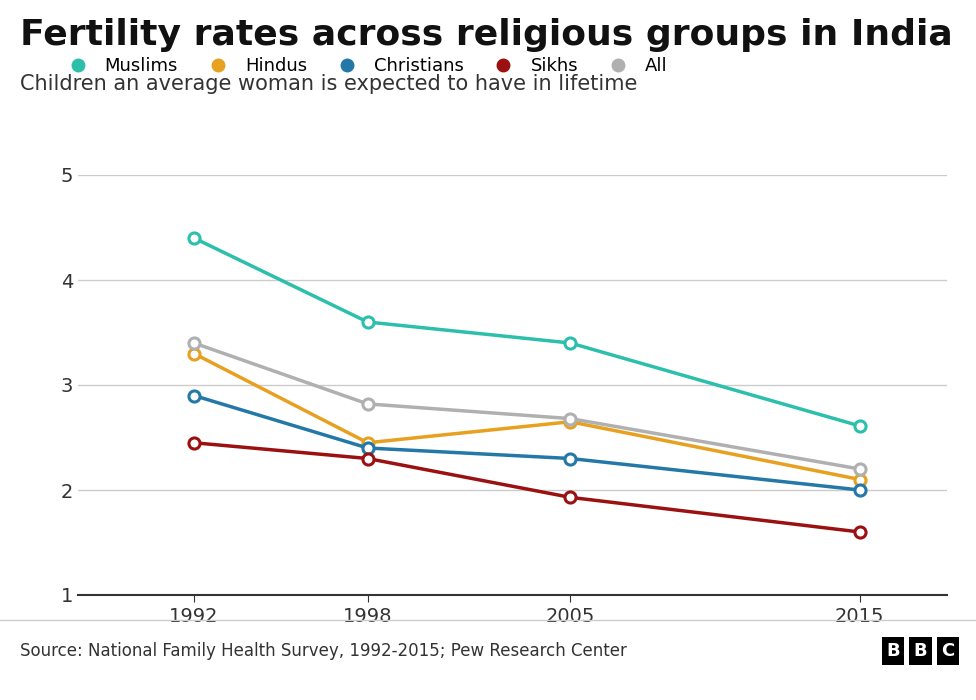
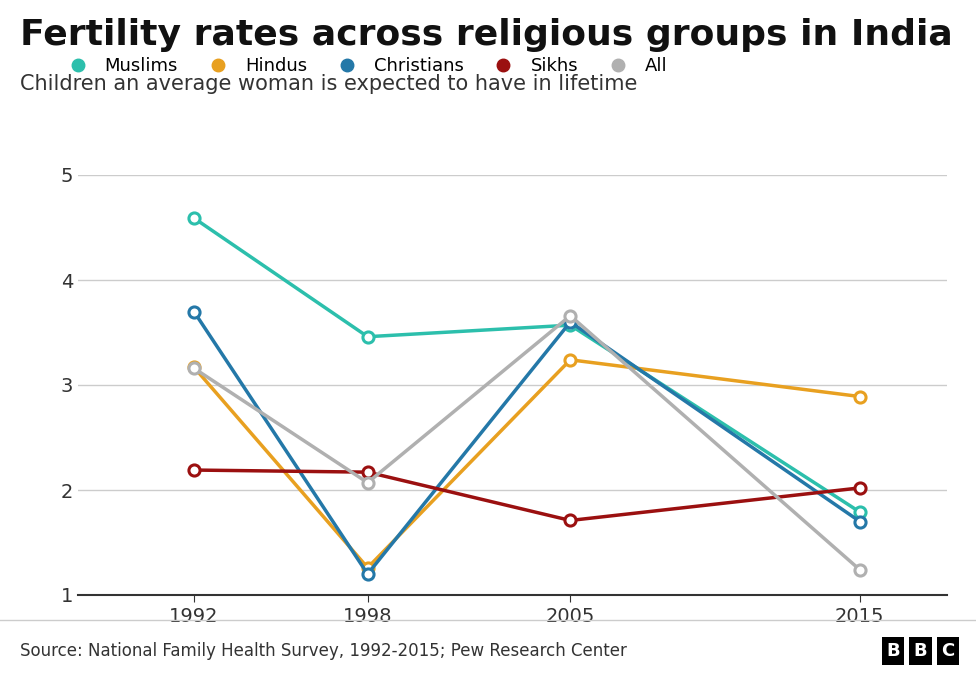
Muslims/1992: 4.40 -> 4.59
Hindus/1992: 3.30 -> 3.17
Christians/1992: 2.9 -> 3.7
Sikhs/1992: 2.45 -> 2.19
All/1992: 3.40 -> 3.16
Muslims/1998: 3.60 -> 3.46
Hindus/1998: 2.45 -> 1.26
Christians/1998: 2.4 -> 1.2
Sikhs/1998: 2.30 -> 2.17
All/1998: 2.82 -> 2.07
Muslims/2005: 3.40 -> 3.57
Hindus/2005: 2.65 -> 3.24
Christians/2005: 2.3 -> 3.6
Sikhs/2005: 1.93 -> 1.71
All/2005: 2.68 -> 3.66
Muslims/2015: 2.61 -> 1.79
Hindus/2015: 2.10 -> 2.89
Christians/2015: 2.0 -> 1.7
Sikhs/2015: 1.60 -> 2.02
All/2015: 2.20 -> 1.24
